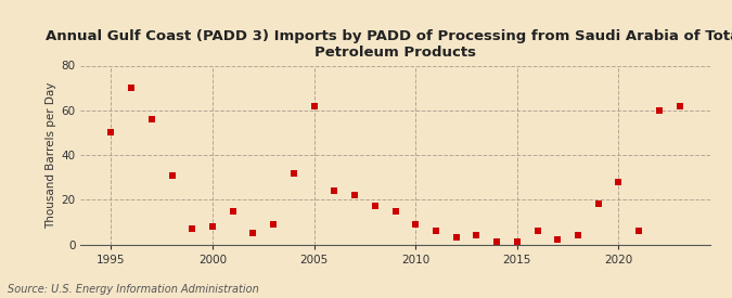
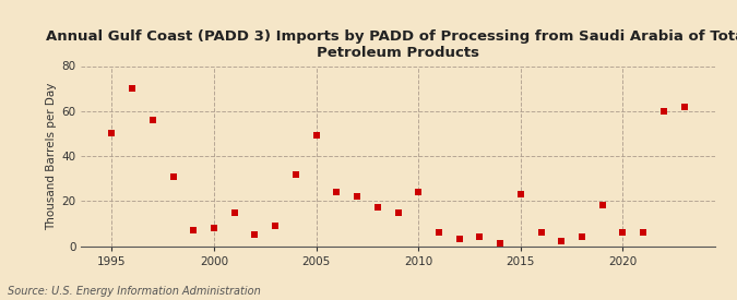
2005: 62 -> 49
2010: 9 -> 24
2015: 1 -> 23
2020: 28 -> 6
